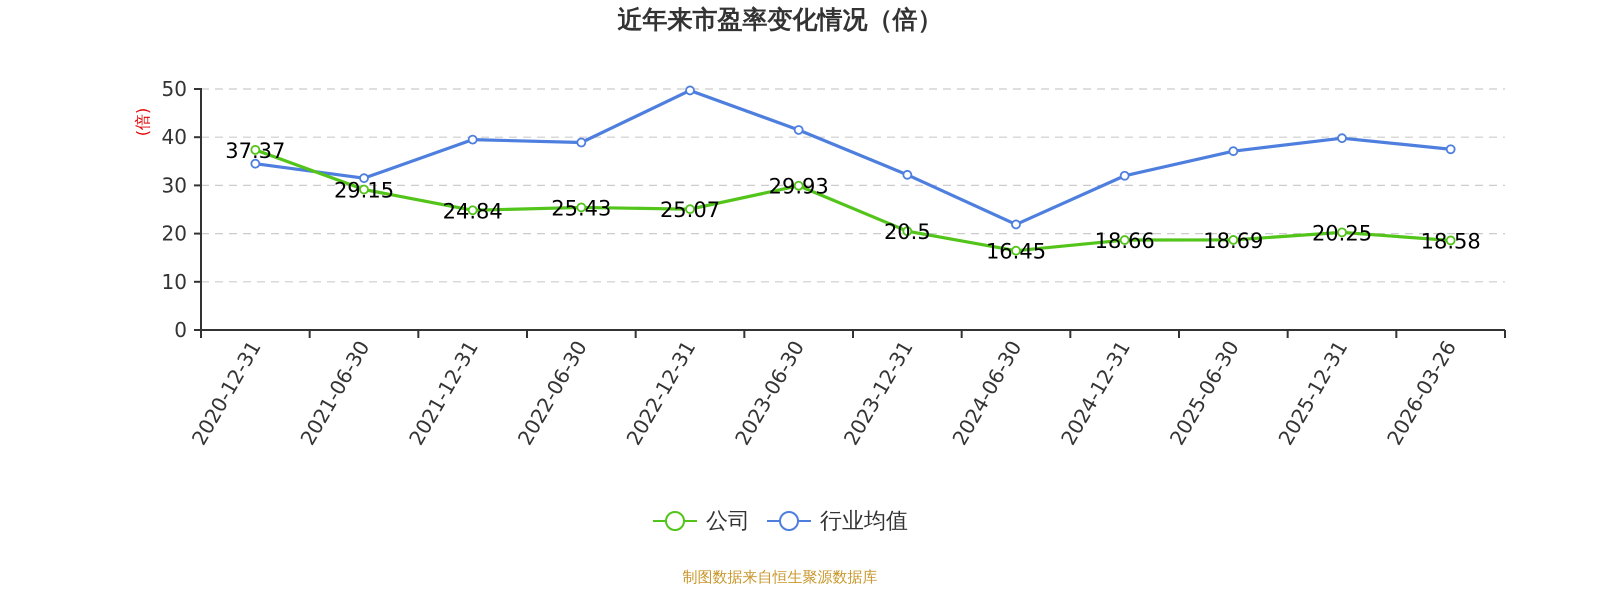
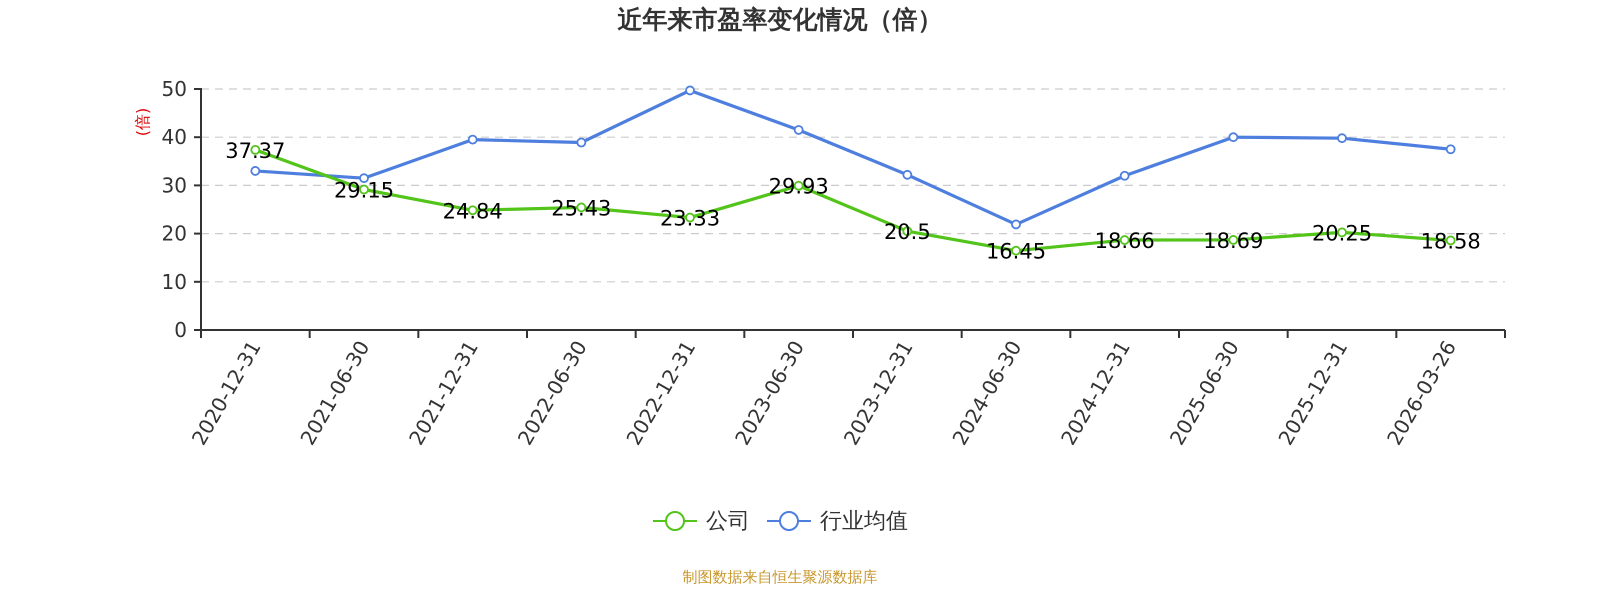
行业均值/2020-12-31: 34 -> 33
公司/2022-12-31: 25.07 -> 23.33
行业均值/2025-06-30: 37 -> 40
